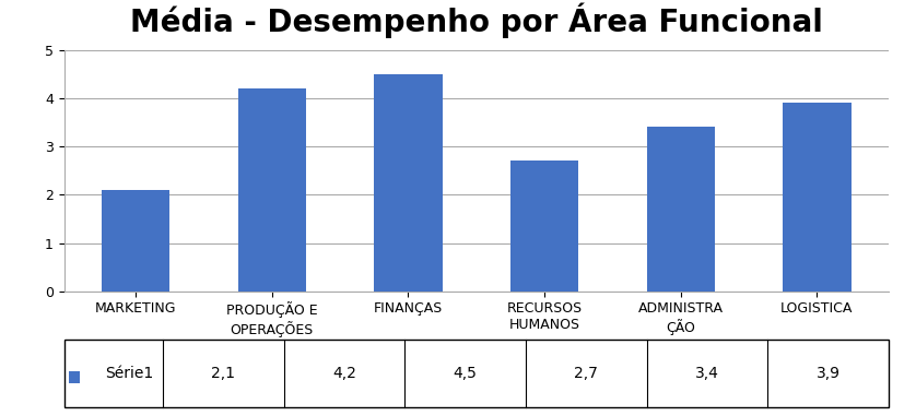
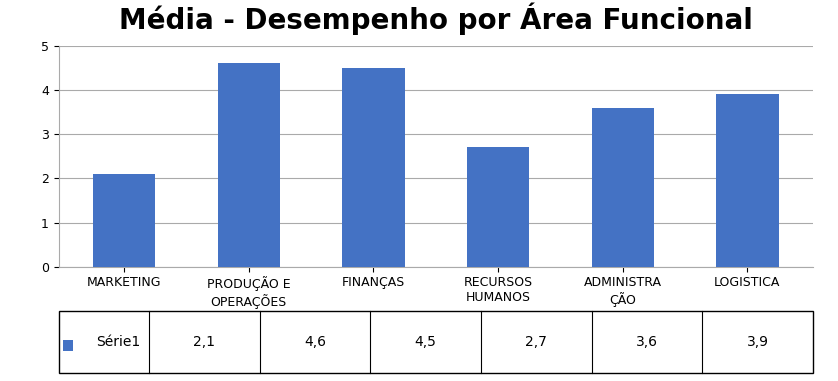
PRODUÇÃO E OPERAÇÕES: 4,2 -> 4,6
ADMINISTRA ÇÃO: 3,4 -> 3,6
